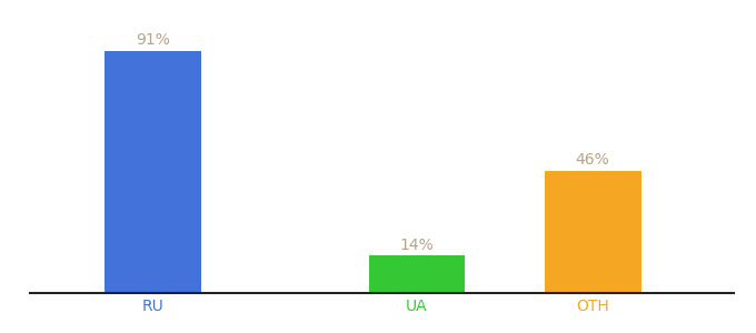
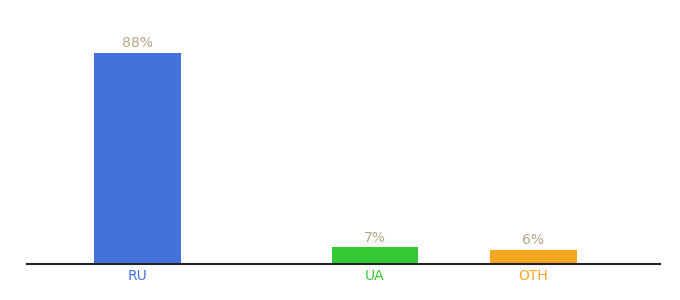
RU: 91% -> 88%
UA: 14% -> 7%
OTH: 46% -> 6%
